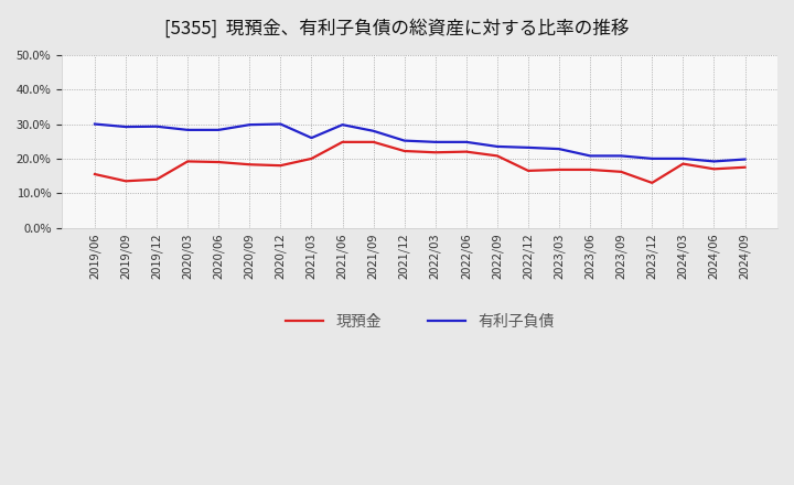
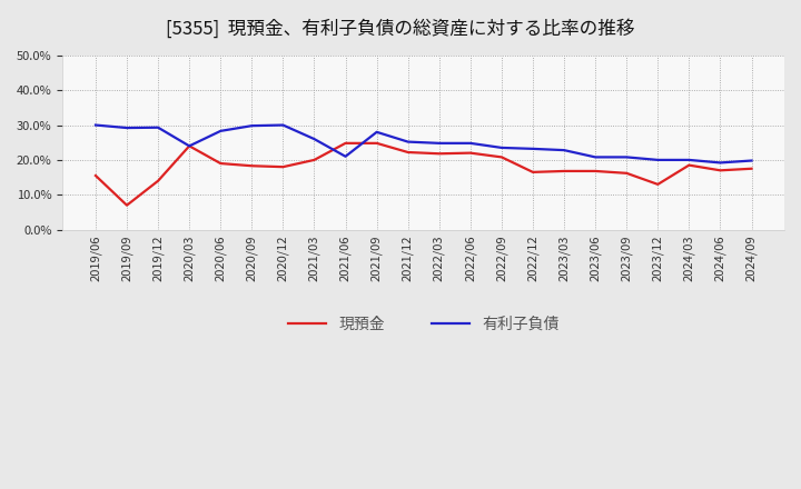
現預金/2019/09: 13.5% -> 7.0%
現預金/2020/03: 19.2% -> 24.0%
有利子負債/2020/03: 28.3% -> 24.0%
有利子負債/2021/06: 29.8% -> 21.0%
